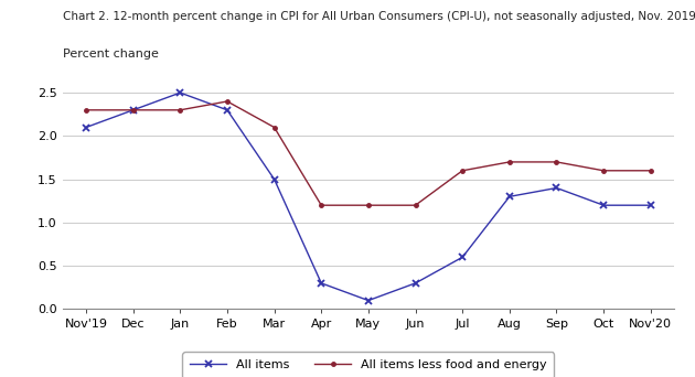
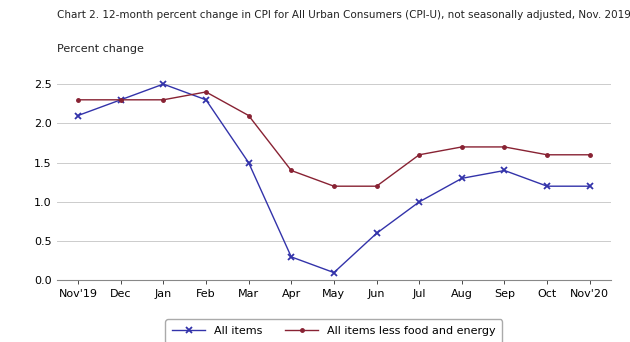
All items less food and energy/Apr: 1.2 -> 1.4
All items/Jun: 0.3 -> 0.6
All items/Jul: 0.6 -> 1.0
